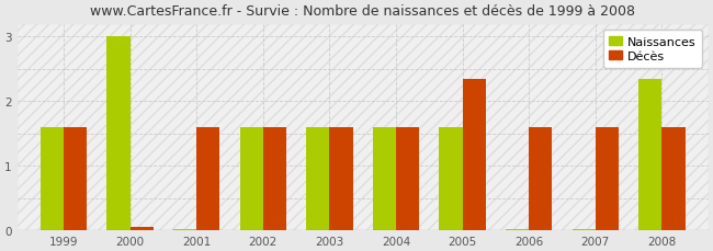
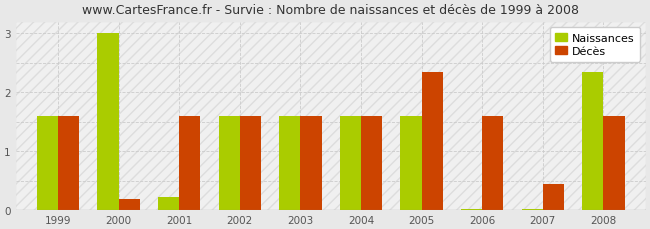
Décès/2000: 0.05 -> 0.18
Naissances/2001: 0.02 -> 0.22
Décès/2007: 1.60 -> 0.44
